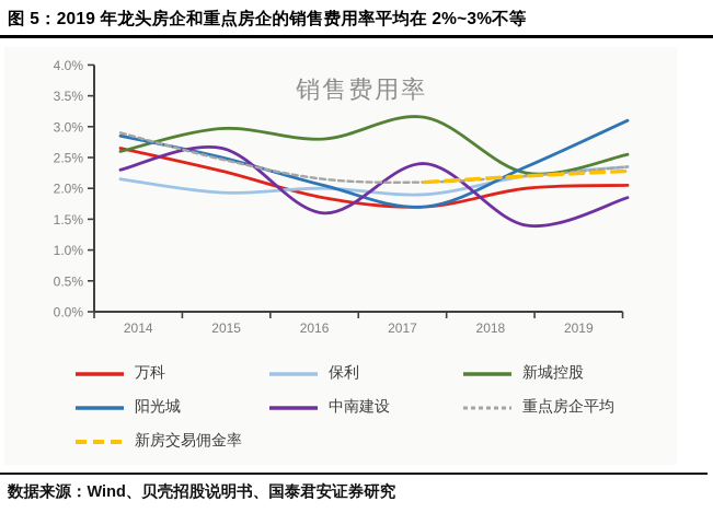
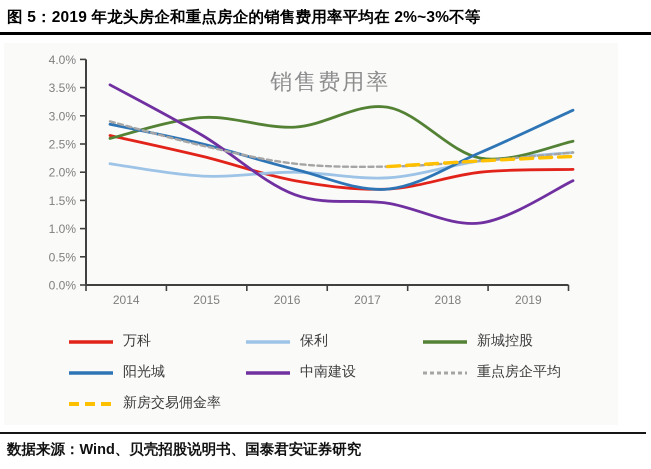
中南建设/2014: 2.3% -> 3.5%
中南建设/2017: 2.4% -> 1.4%
中南建设/2018: 1.4% -> 1.1%
